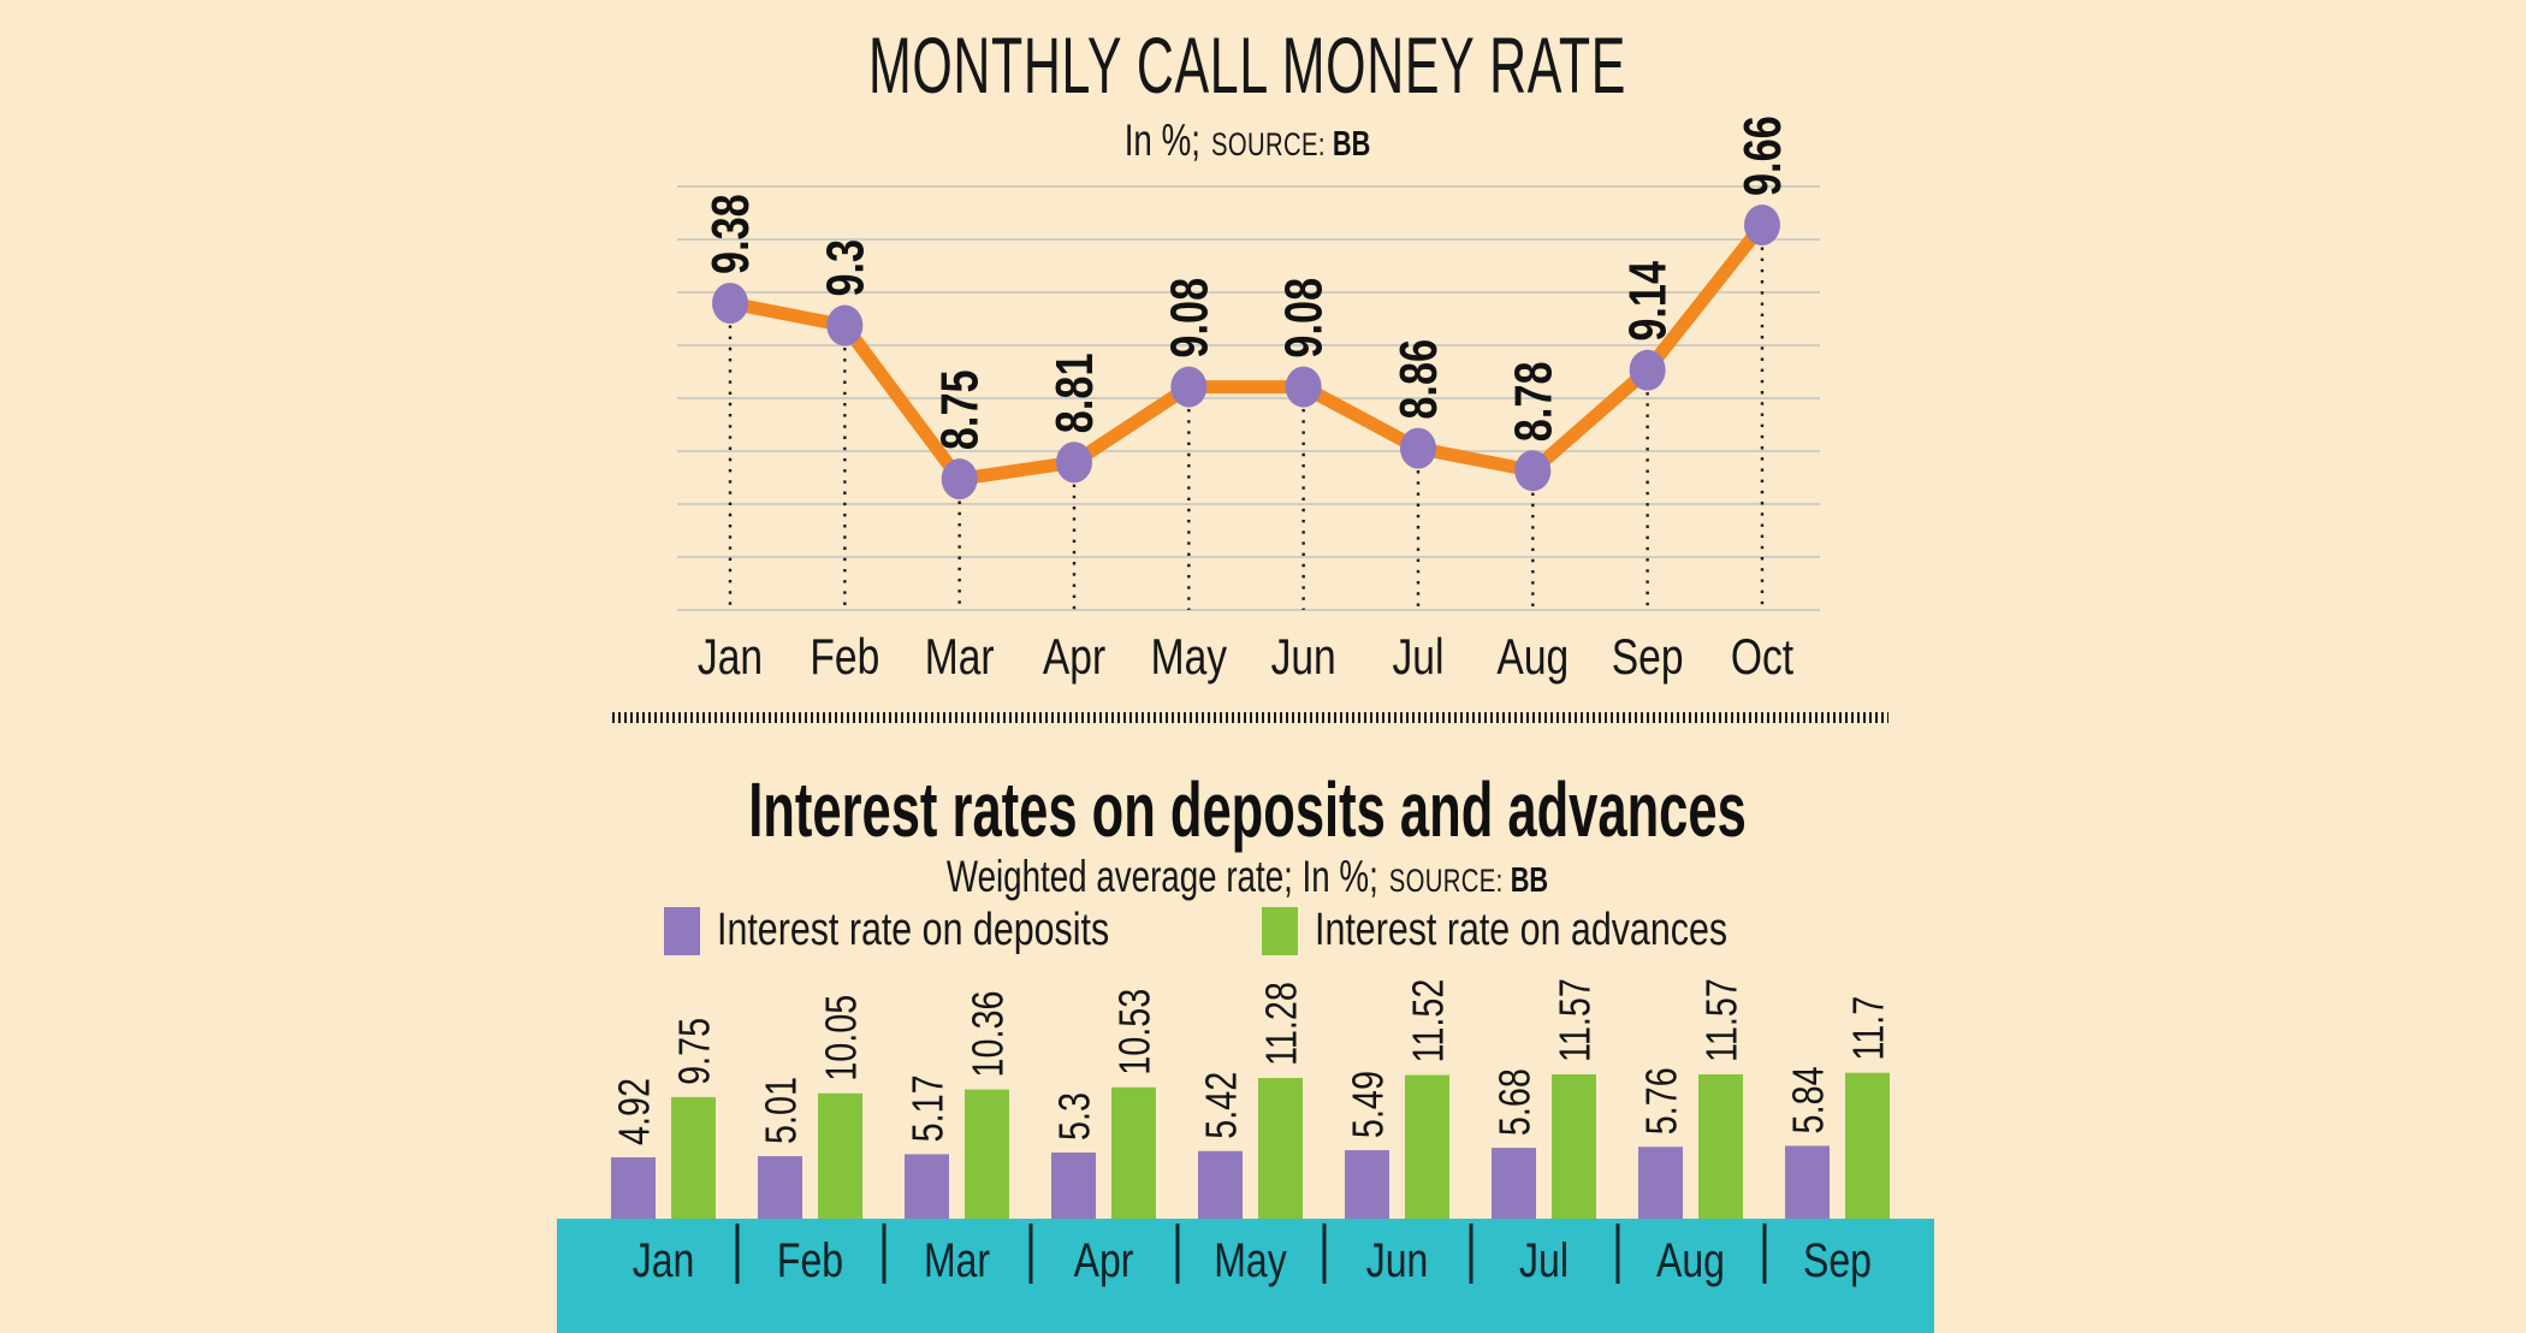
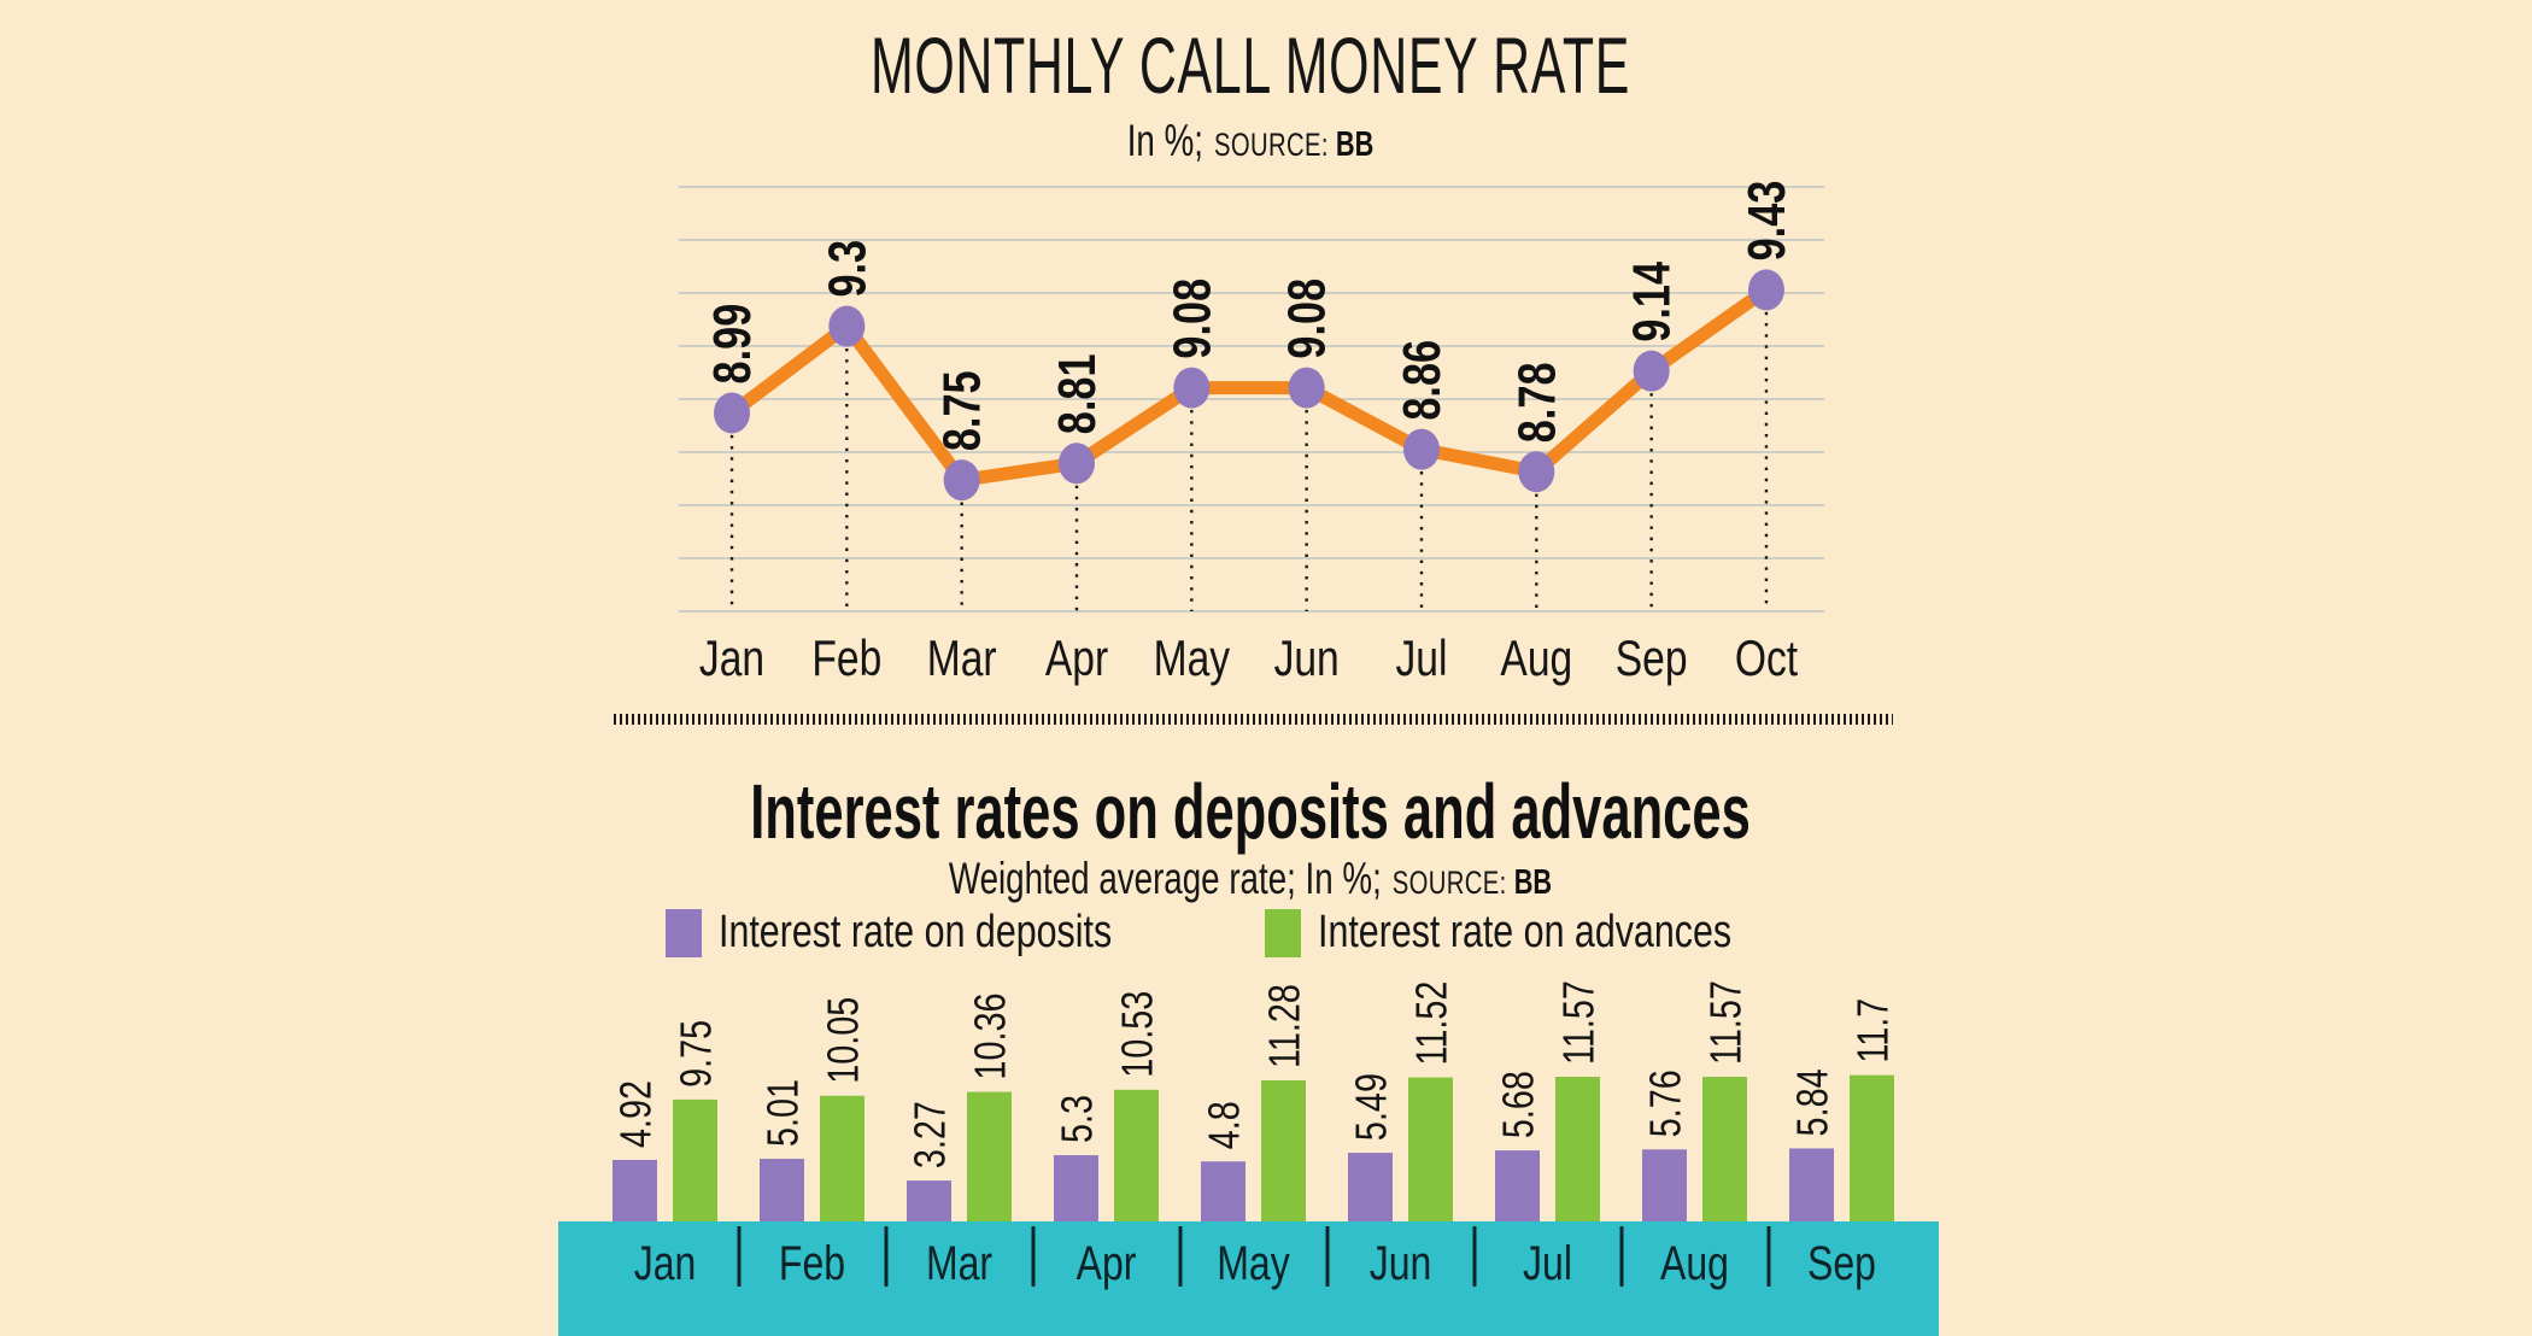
MONTHLY CALL MONEY RATE/Jan: 9.38 -> 8.99
MONTHLY CALL MONEY RATE/Oct: 9.66 -> 9.43
Interest rates on deposits and advances/Interest rate on deposits/Mar: 5.17 -> 3.27
Interest rates on deposits and advances/Interest rate on deposits/May: 5.42 -> 4.8
